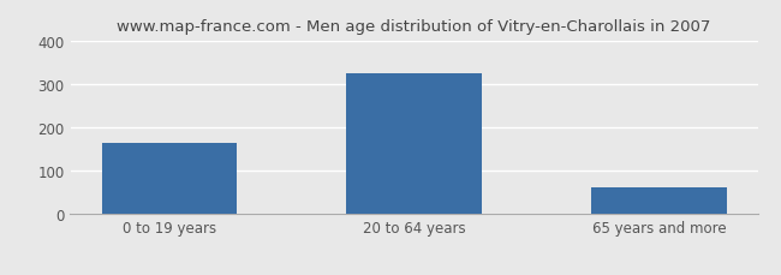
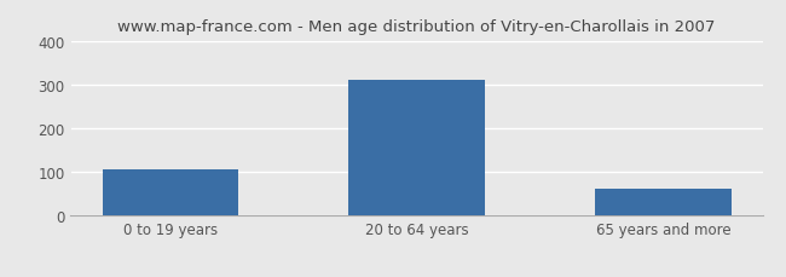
0 to 19 years: 163 -> 105
20 to 64 years: 324 -> 310
